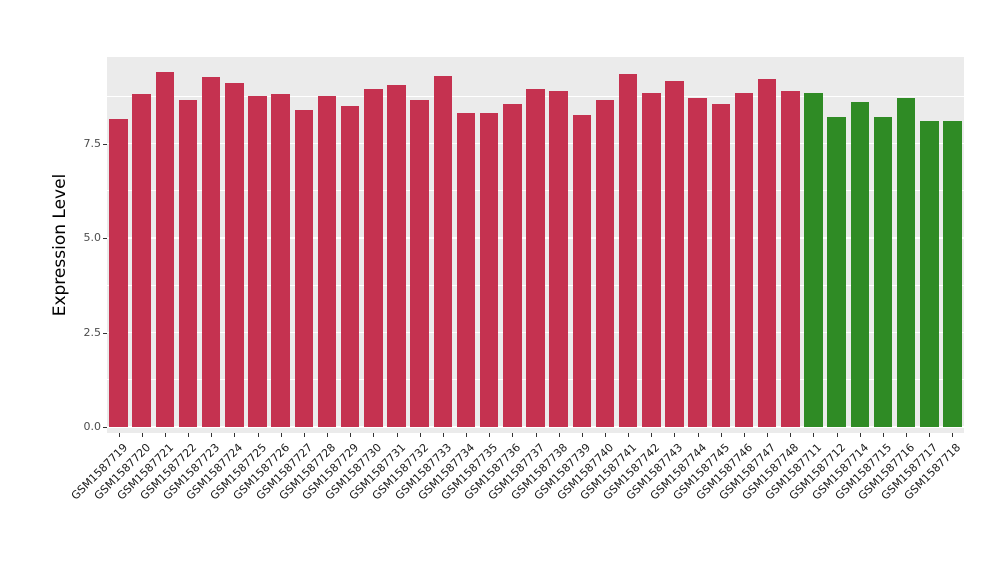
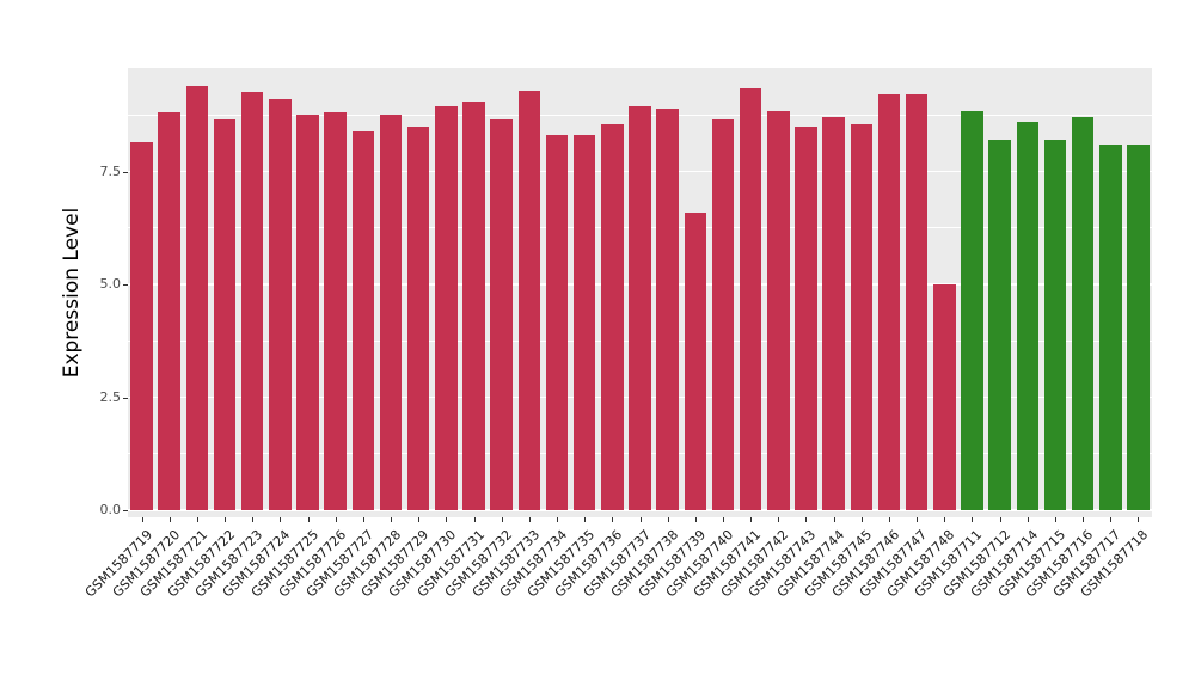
GSM1587739: 8.2 -> 6.6
GSM1587743: 9.2 -> 8.5
GSM1587746: 8.8 -> 9.2
GSM1587748: 8.9 -> 5.0
